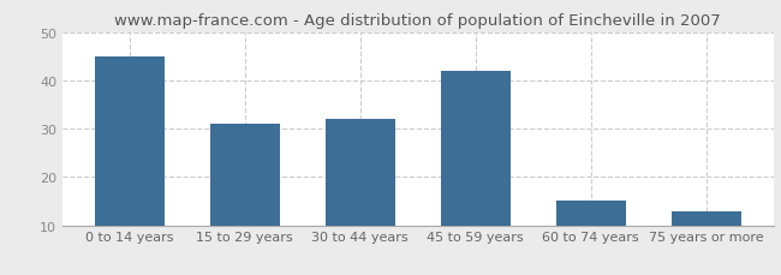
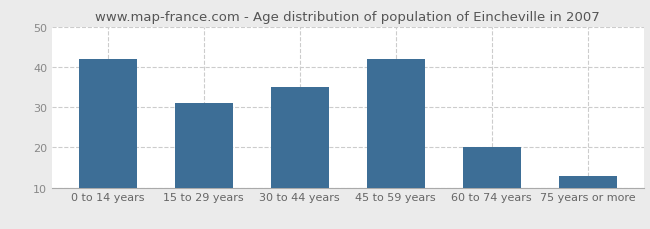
0 to 14 years: 45 -> 42
30 to 44 years: 32 -> 35
60 to 74 years: 15 -> 20
